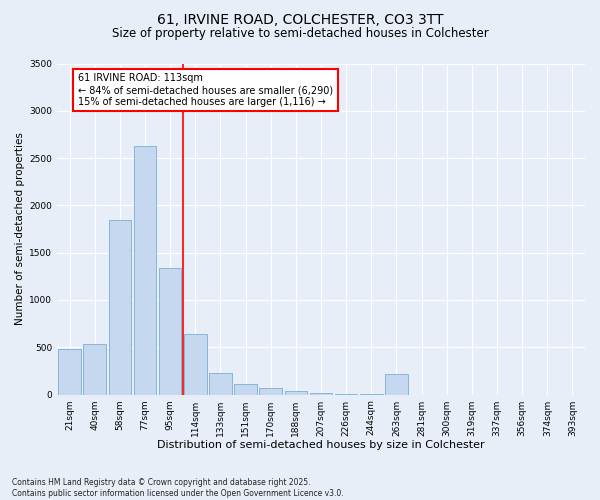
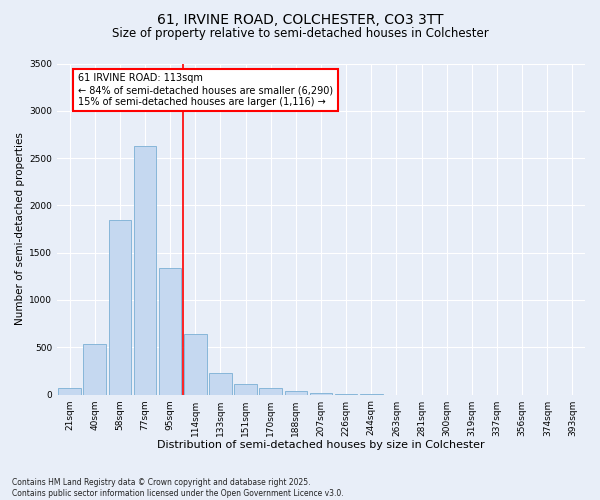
21sqm: 480 -> 80
263sqm: 220 -> 0
